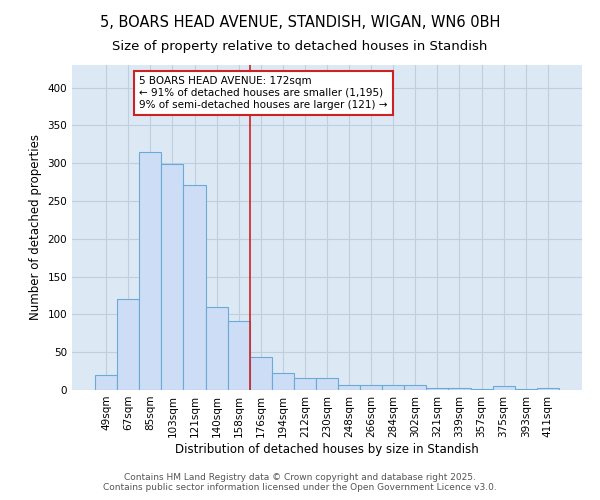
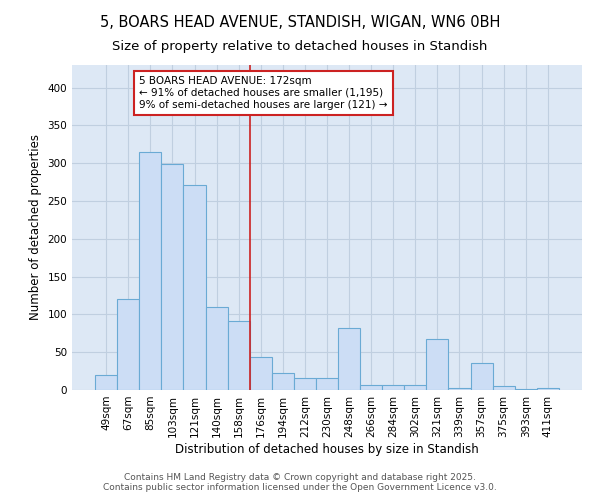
248sqm: 7 -> 82
321sqm: 2 -> 68
357sqm: 1 -> 36
